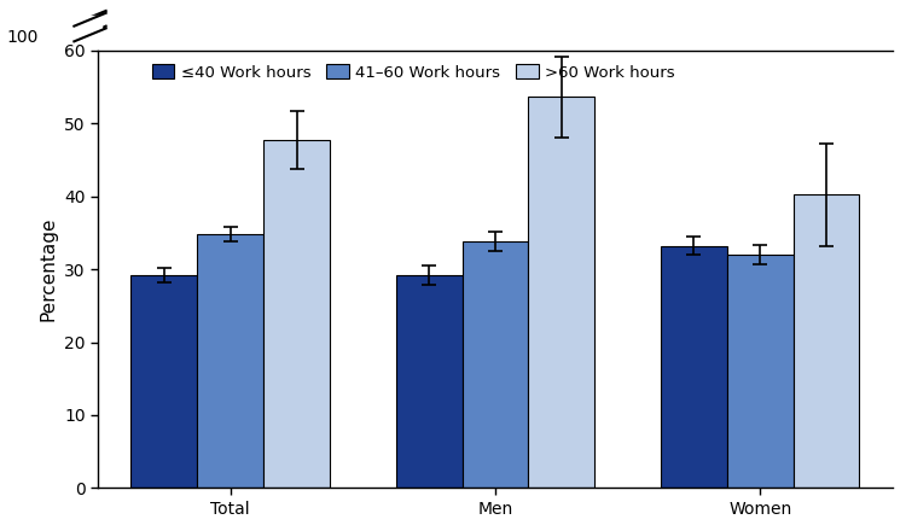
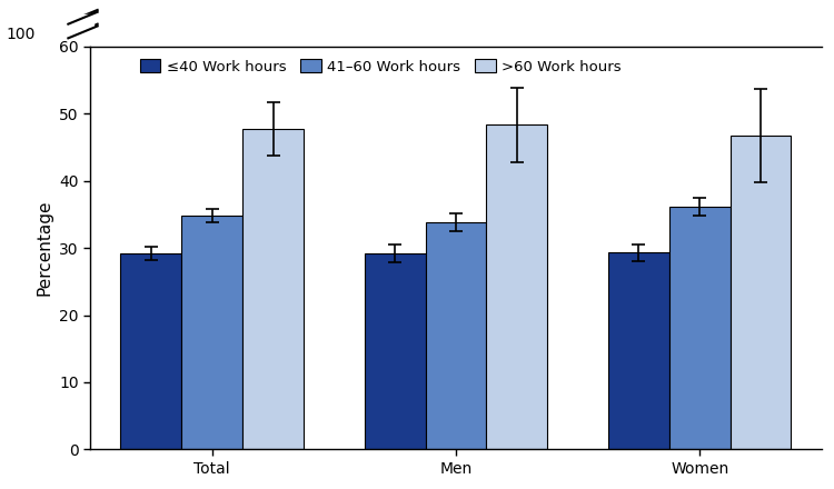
>60 Work hours/Men: 53.6 -> 48.3
≤40 Work hours/Women: 33.2 -> 29.3
41–60 Work hours/Women: 32.0 -> 36.1
>60 Work hours/Women: 40.2 -> 46.7
